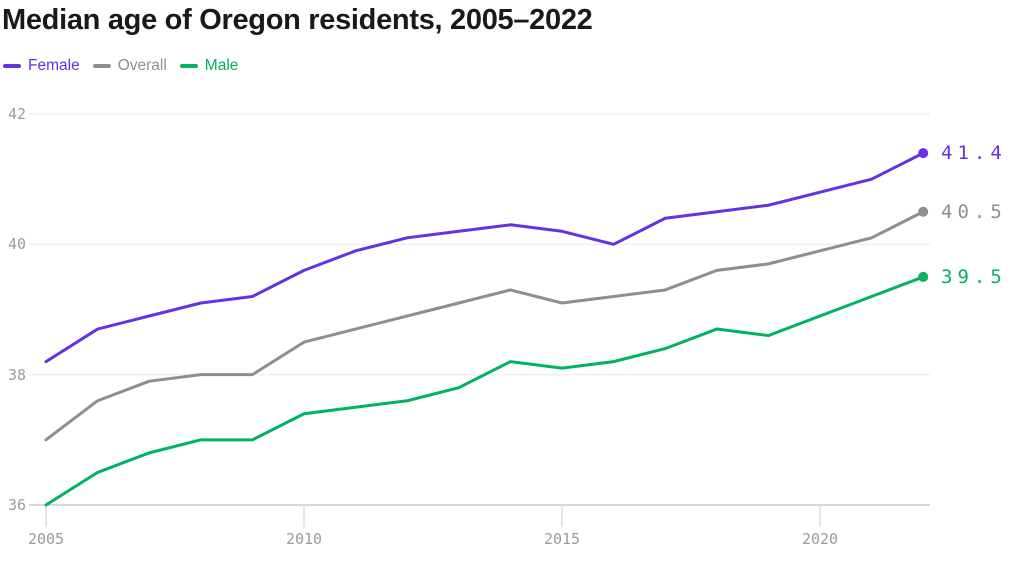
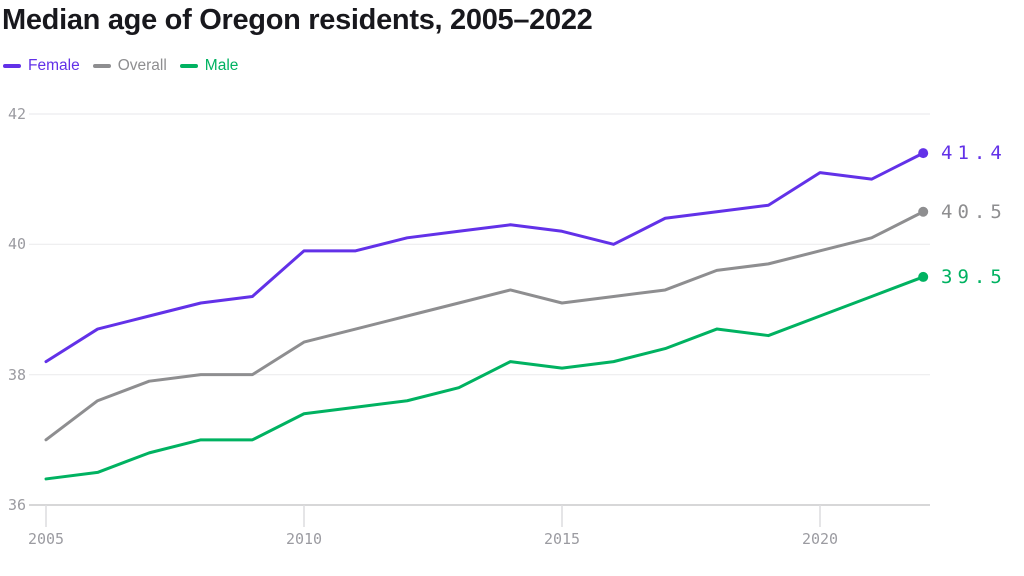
Male/2005: 36.0 -> 36.4
Female/2010: 39.6 -> 39.9
Female/2020: 40.8 -> 41.1
